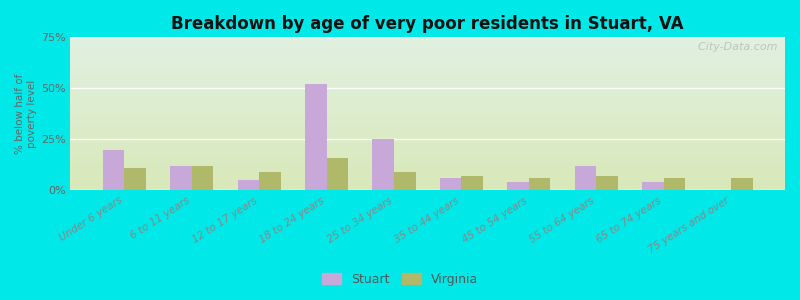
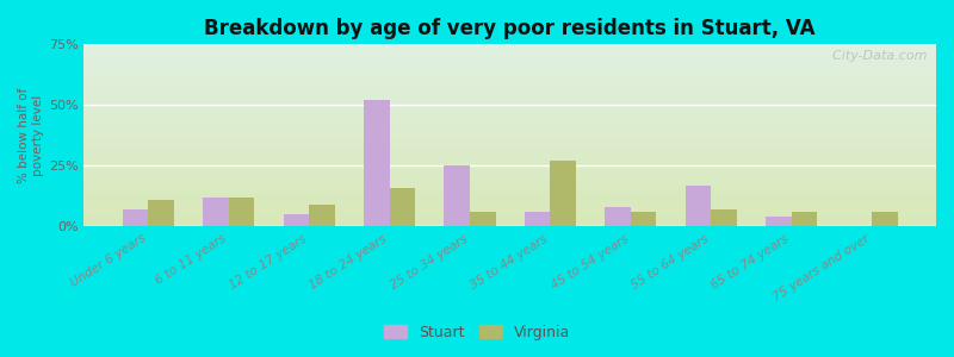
Stuart/Under 6 years: 20% -> 7%
Virginia/25 to 34 years: 9% -> 6%
Virginia/35 to 44 years: 7% -> 27%
Stuart/45 to 54 years: 4% -> 8%
Stuart/55 to 64 years: 12% -> 17%
